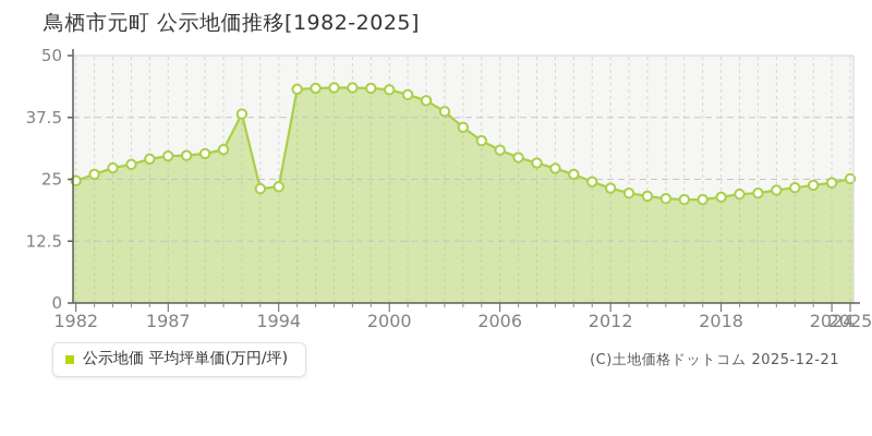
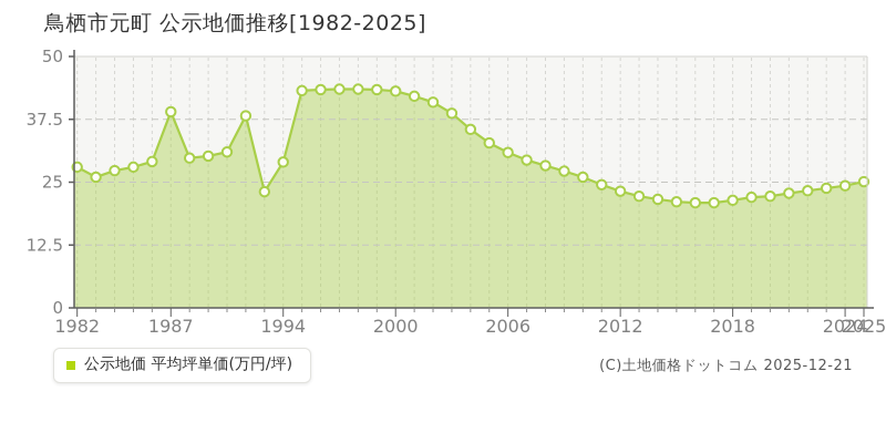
1982: 25 -> 28
1987: 30 -> 39
1994: 24 -> 29
